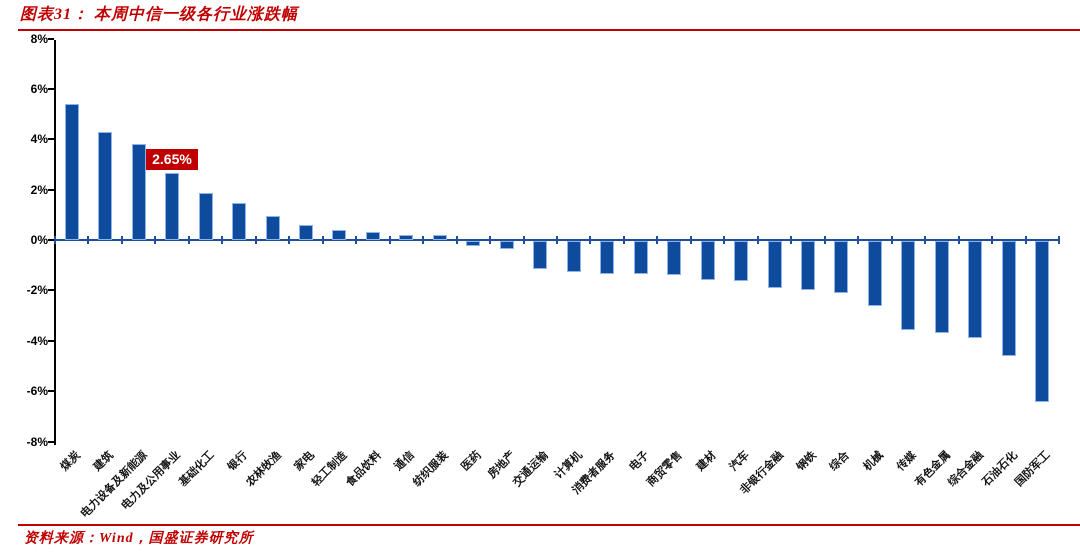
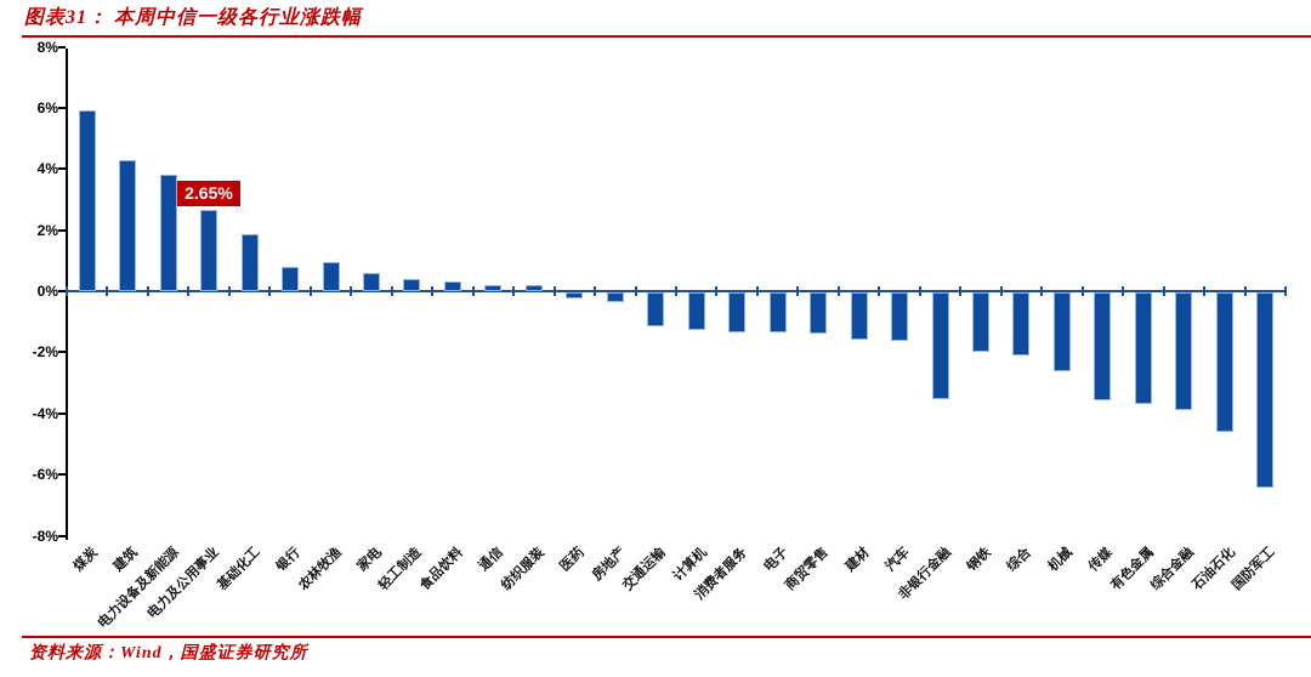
煤炭: 5.4% -> 5.9%
银行: 1.4% -> 0.8%
非银行金融: -1.9% -> -3.5%
